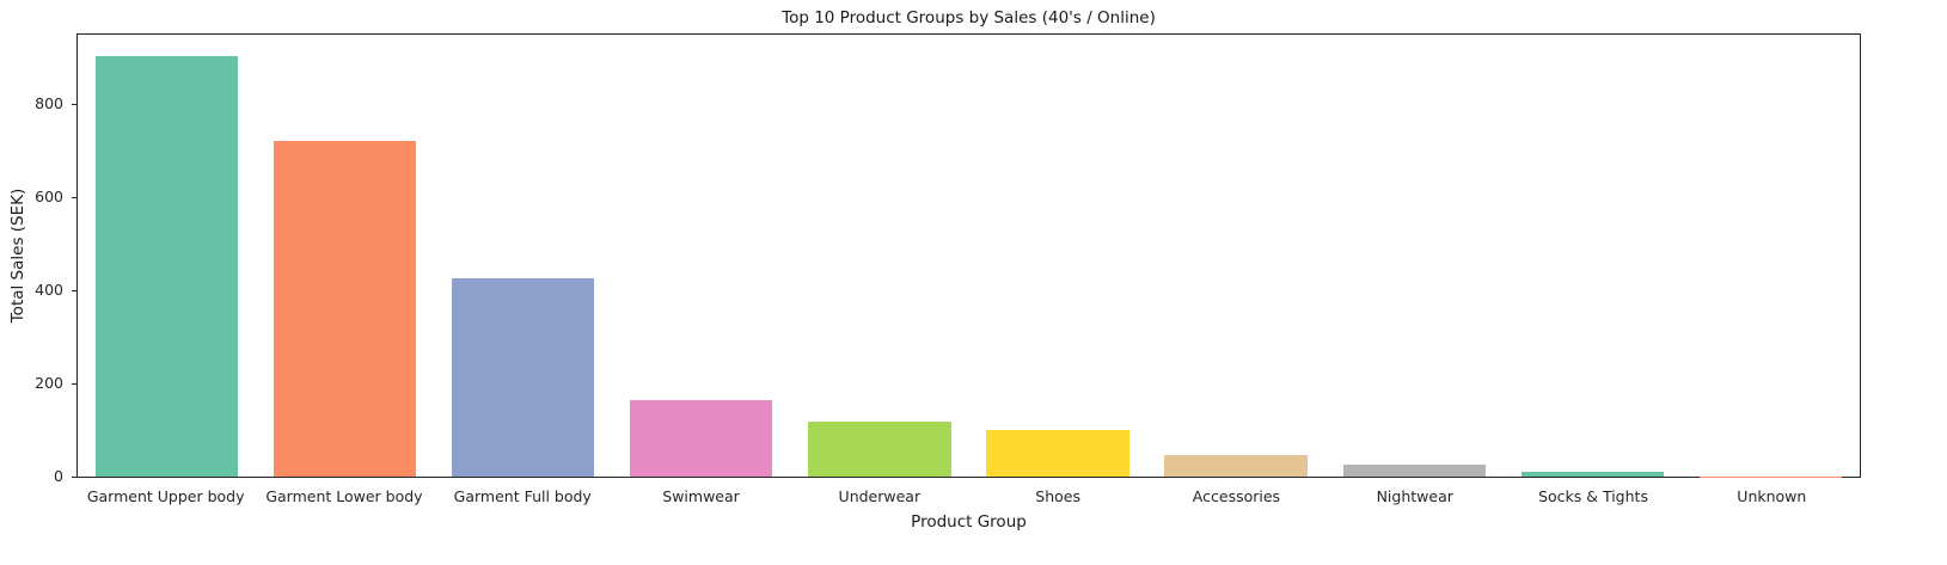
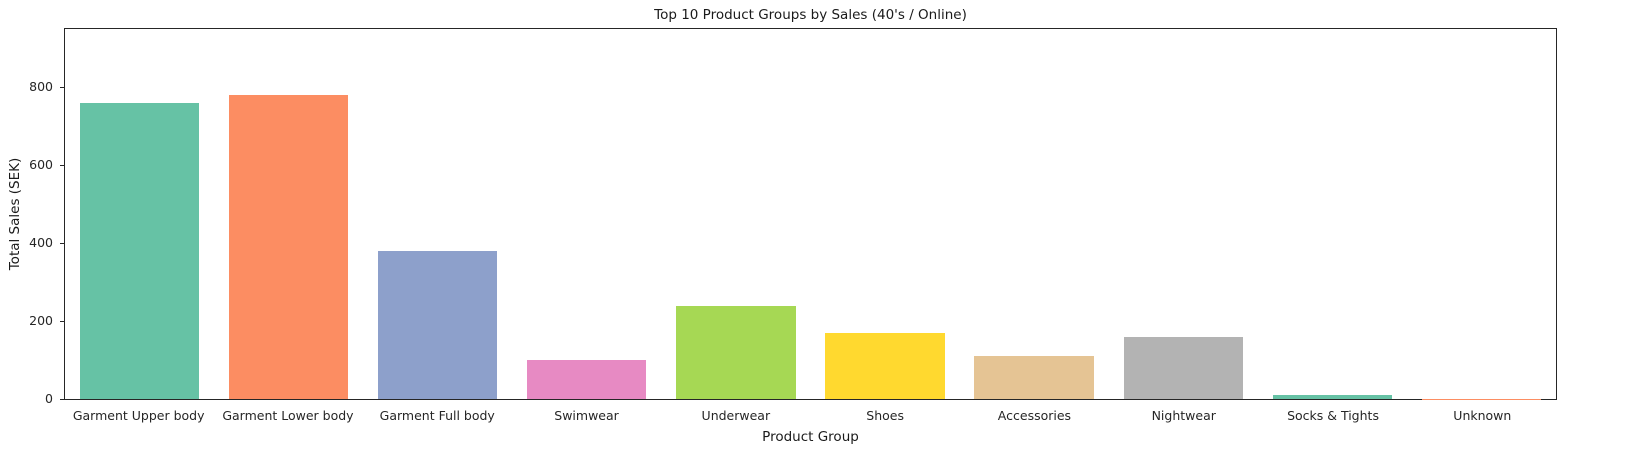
Garment Upper body: 900 -> 760
Garment Lower body: 720 -> 780
Garment Full body: 420 -> 380
Swimwear: 160 -> 100
Underwear: 120 -> 240
Shoes: 100 -> 170
Accessories: 50 -> 110
Nightwear: 20 -> 160
